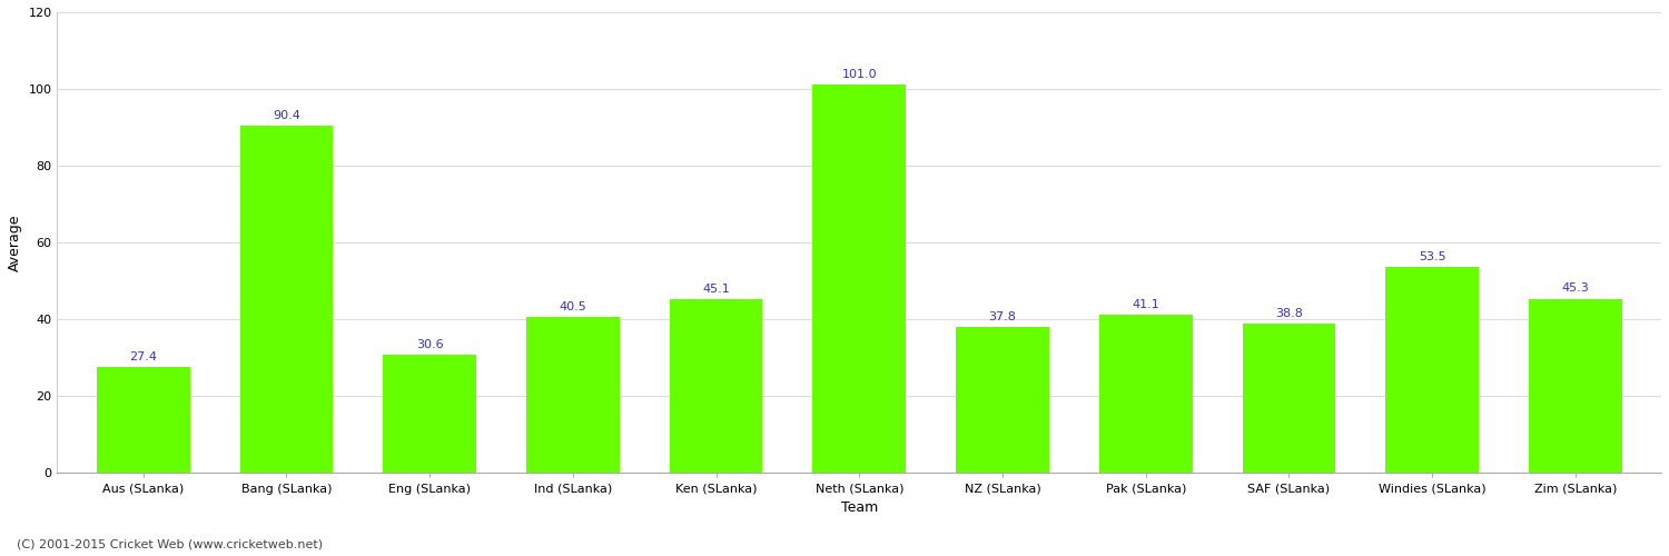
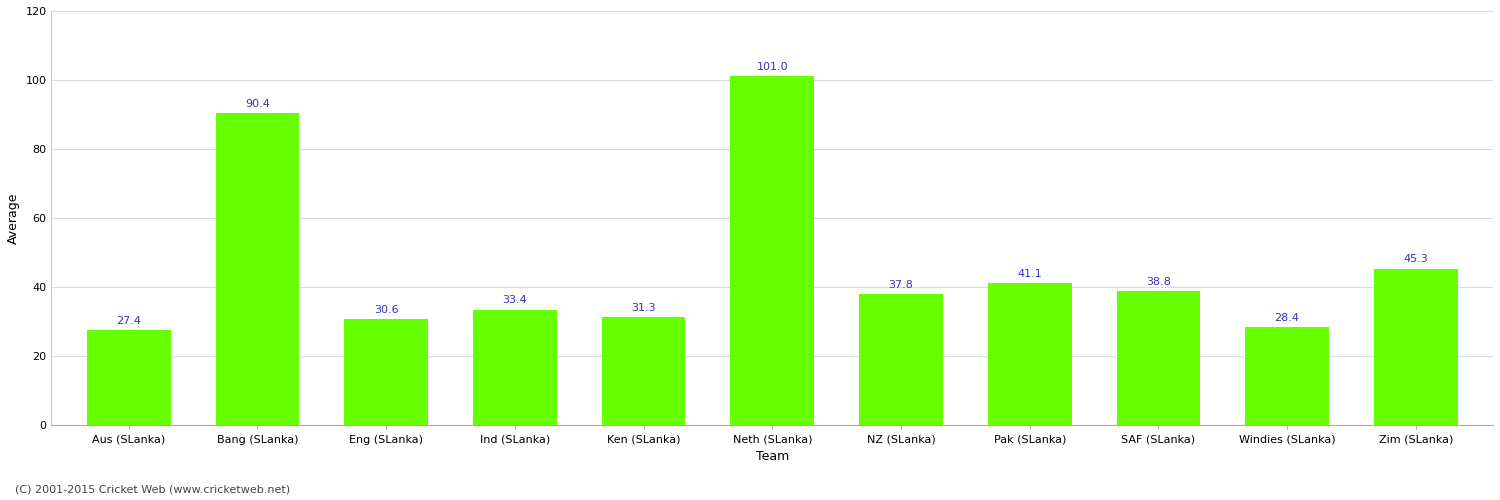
Ind (SLanka): 40.5 -> 33.4
Ken (SLanka): 45.1 -> 31.3
Windies (SLanka): 53.5 -> 28.4
